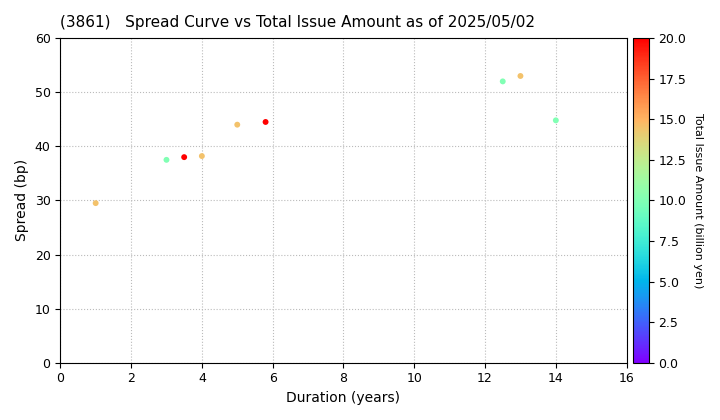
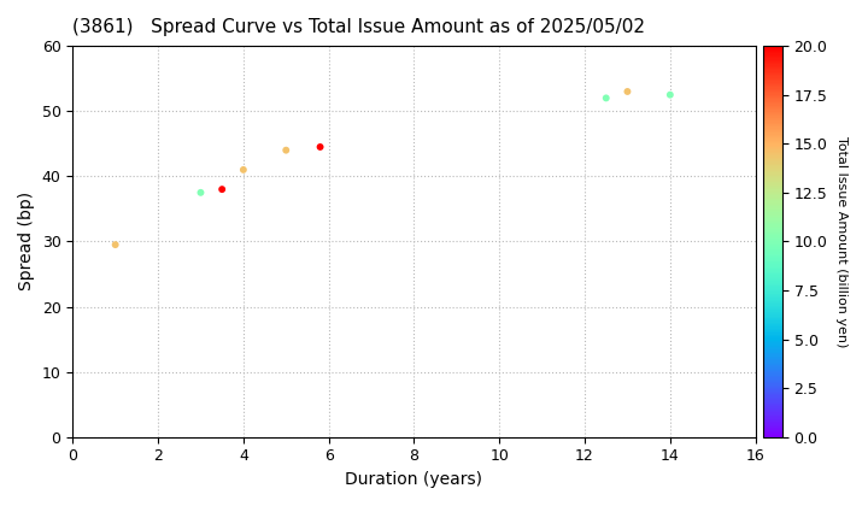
4: 38.2 -> 41.0
14: 44.8 -> 52.5
